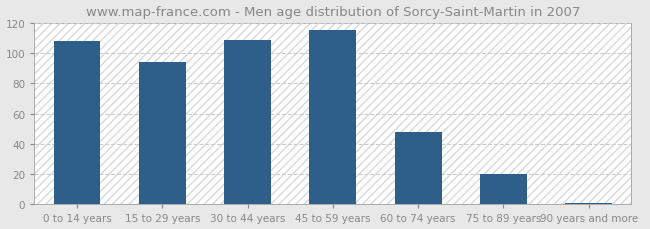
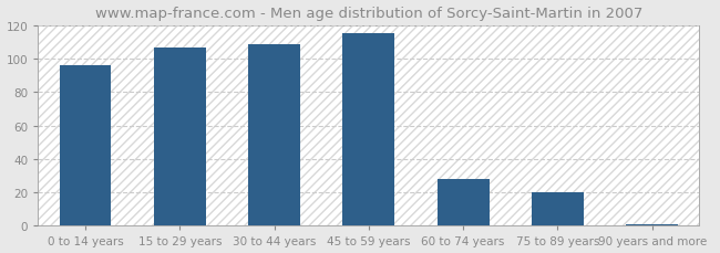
0 to 14 years: 108 -> 96
15 to 29 years: 94 -> 107
60 to 74 years: 48 -> 28
